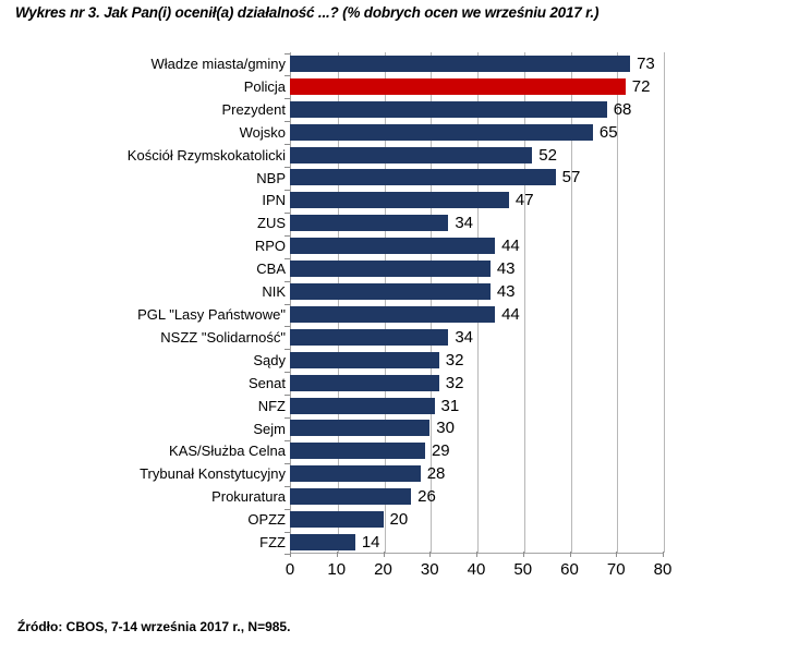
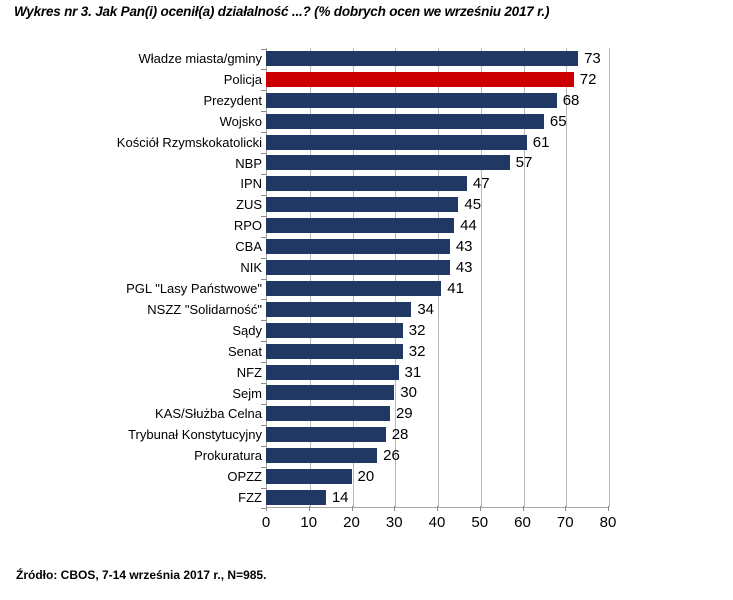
Kościół Rzymskokatolicki: 52 -> 61
ZUS: 34 -> 45
PGL "Lasy Państwowe": 44 -> 41
